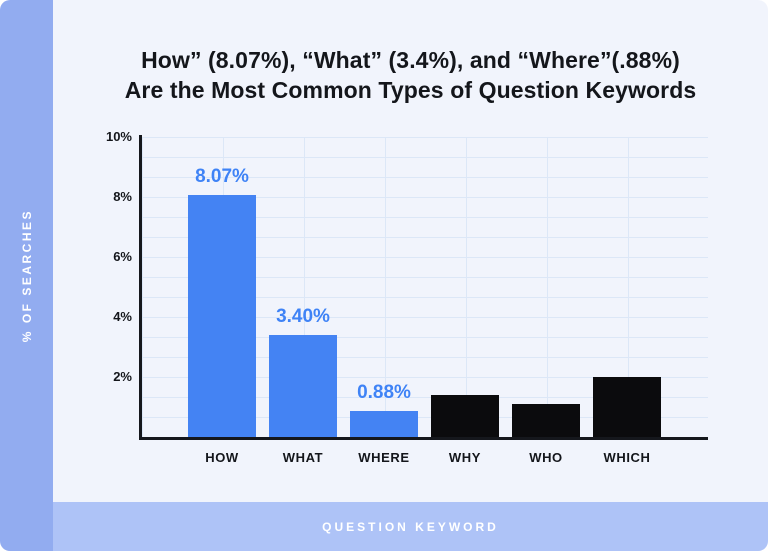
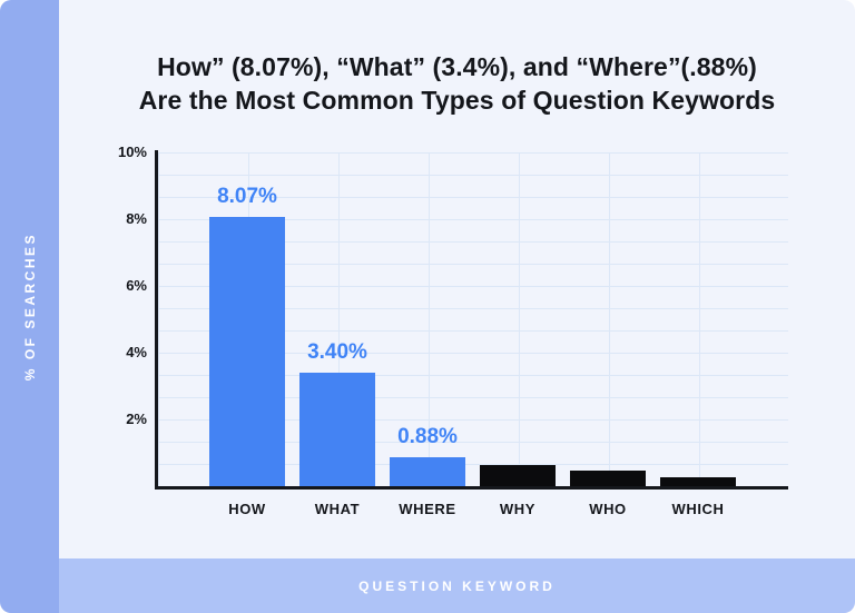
WHY: 1.4% -> 0.6%
WHO: 1.1% -> 0.5%
WHICH: 2.0% -> 0.3%
